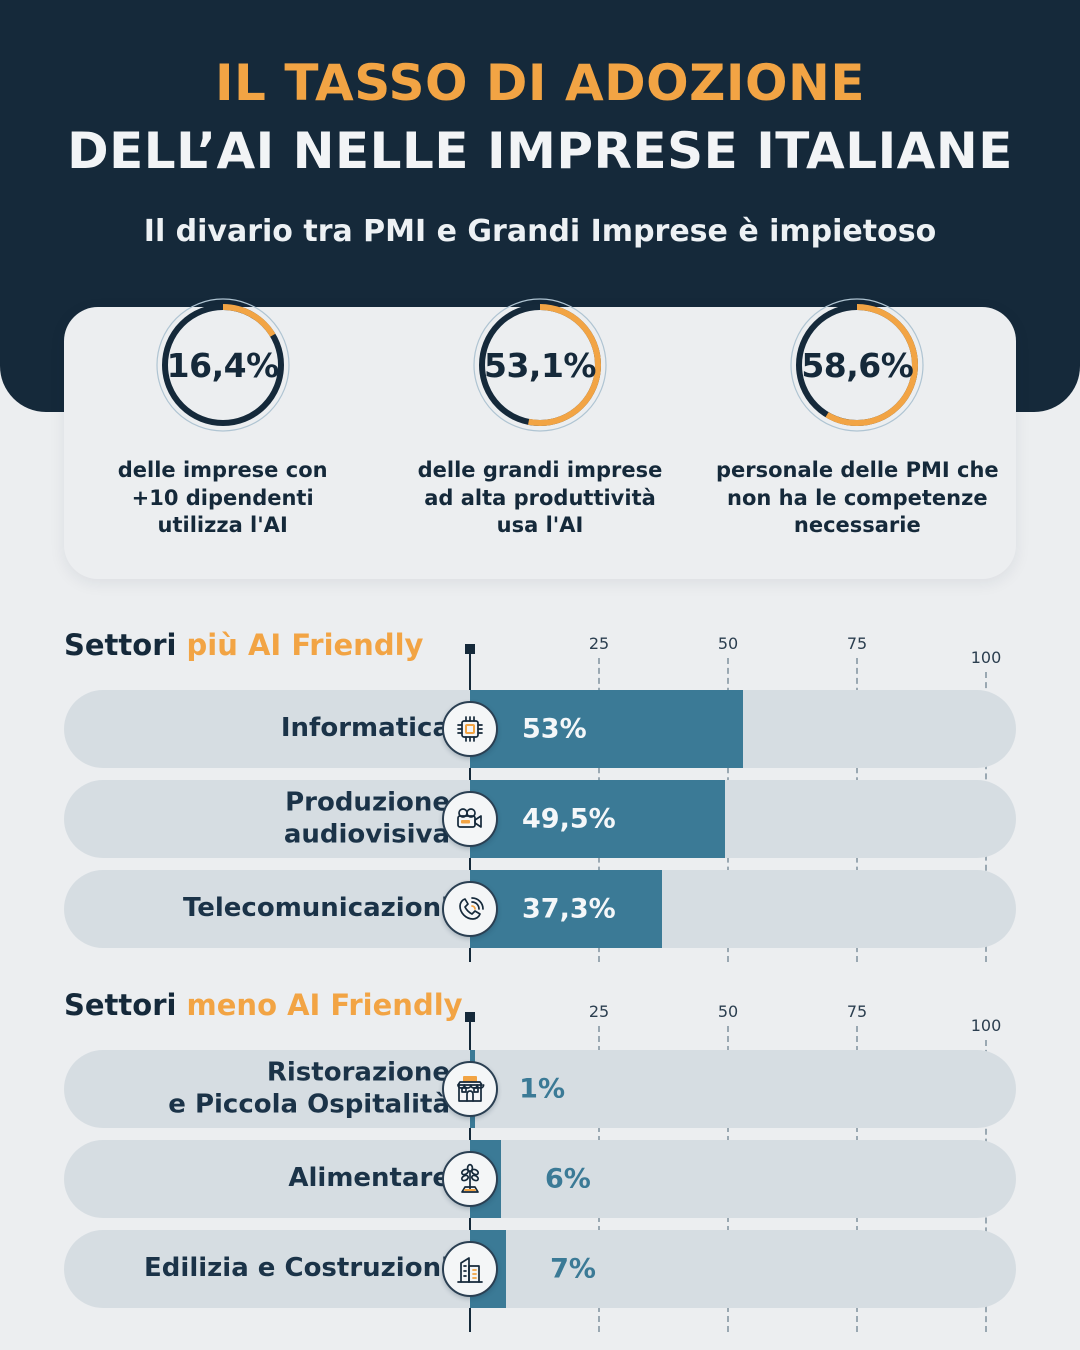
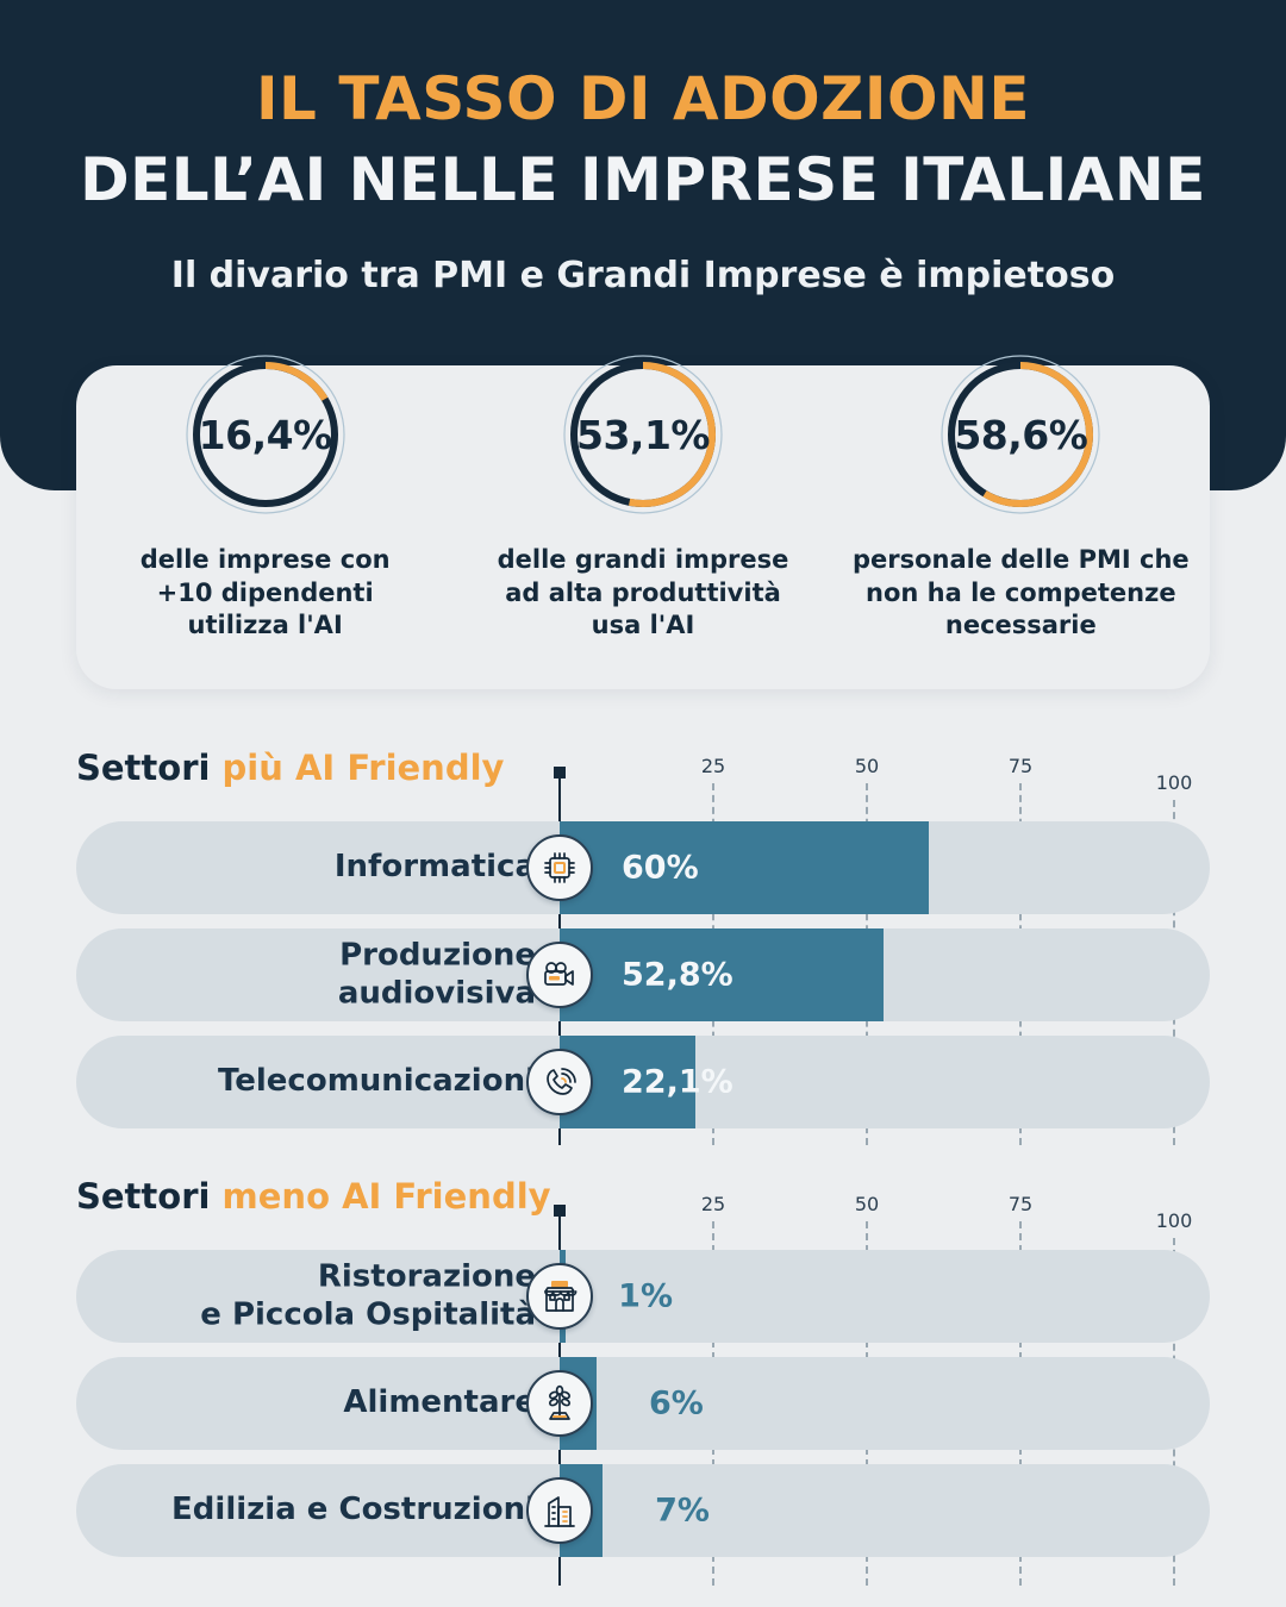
Settori più AI Friendly/Informatica: 53% -> 60%
Settori più AI Friendly/Produzione audiovisiva: 49,5% -> 52,8%
Settori più AI Friendly/Telecomunicazioni: 37,3% -> 22,1%
